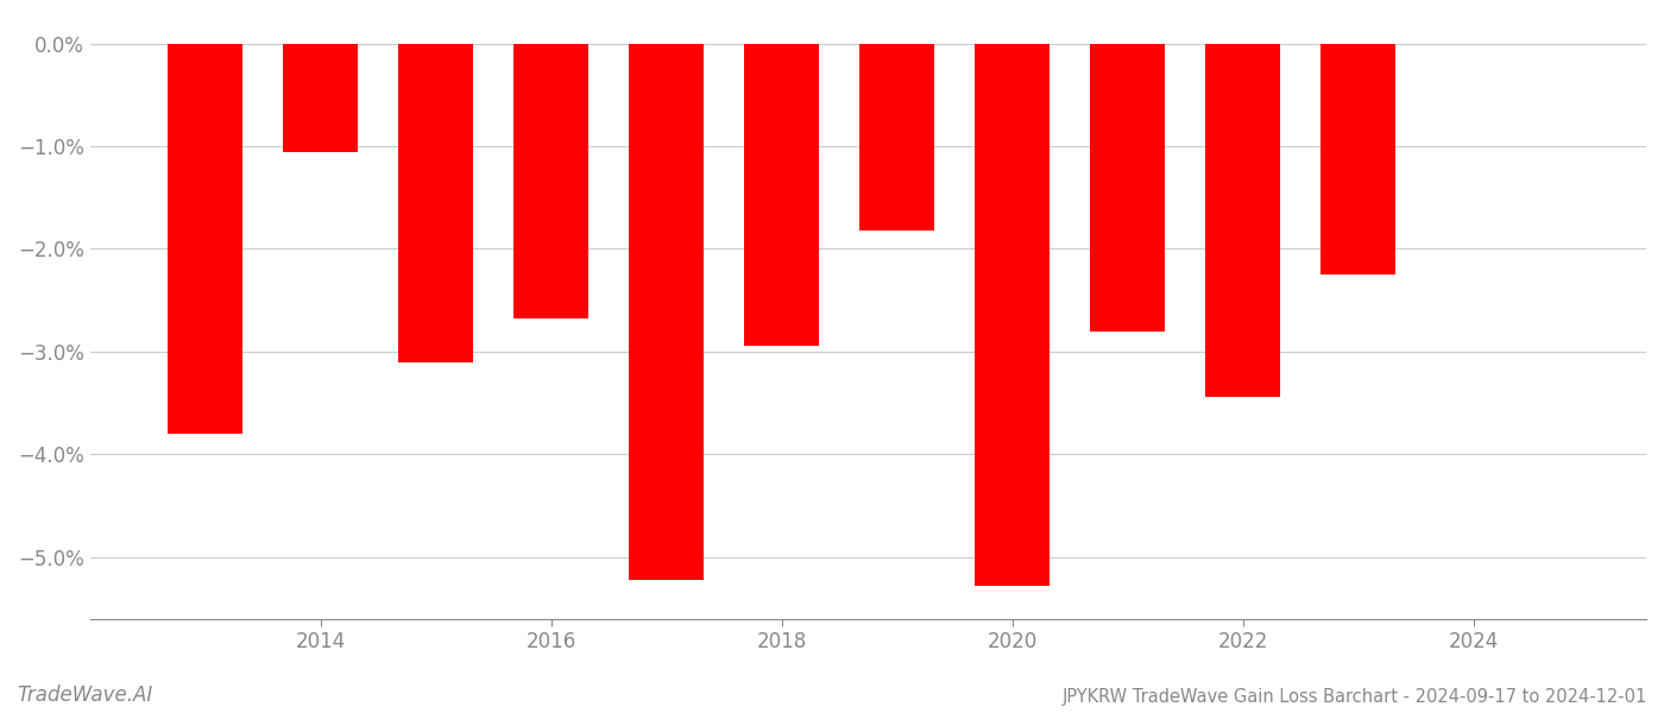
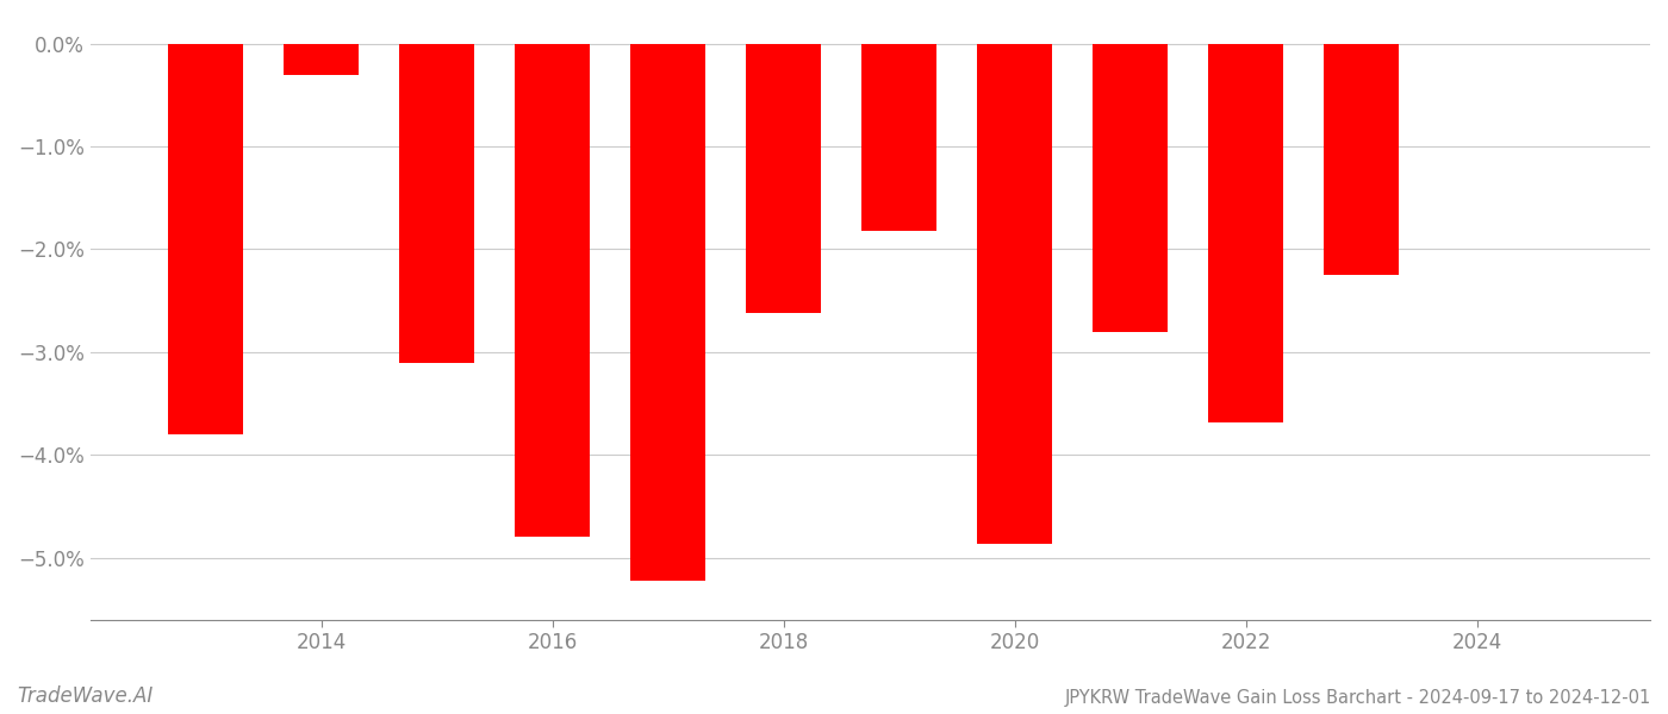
2014: -1.06% -> -0.30%
2016: -2.68% -> -4.80%
2018: -2.94% -> -2.62%
2020: -5.28% -> -4.87%
2022: -3.44% -> -3.68%
